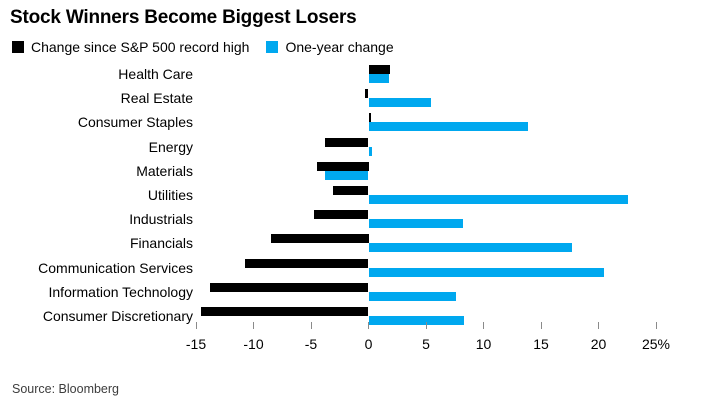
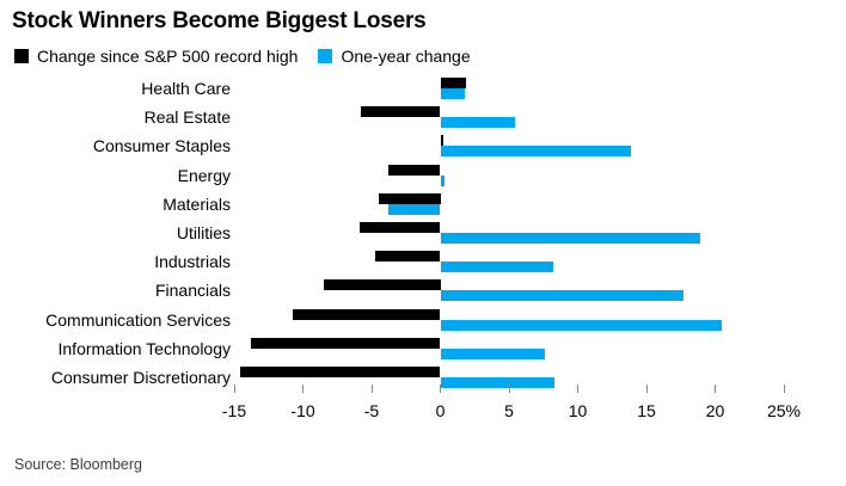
Change since S&P 500 record high/Real Estate: -0.3% -> -5.8%
Change since S&P 500 record high/Utilities: -3.1% -> -5.9%
One-year change/Utilities: 22.6% -> 18.9%
